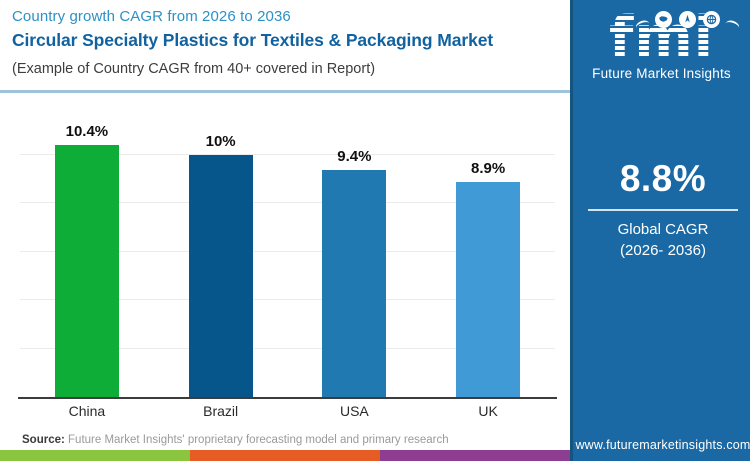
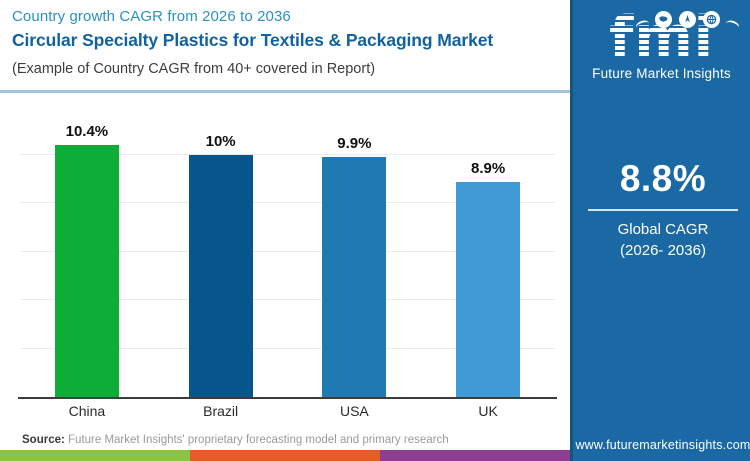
USA: 9.4% -> 9.9%
